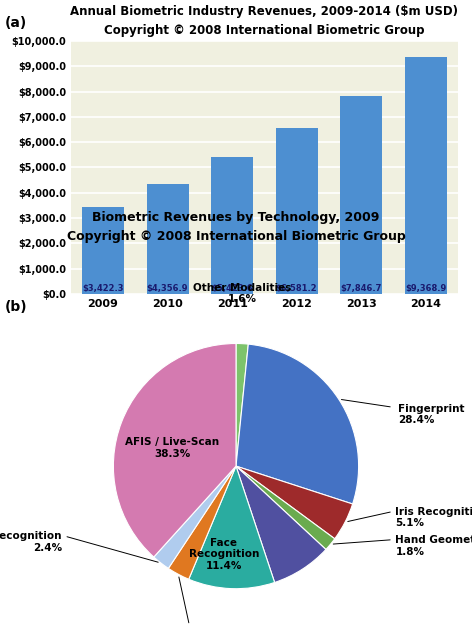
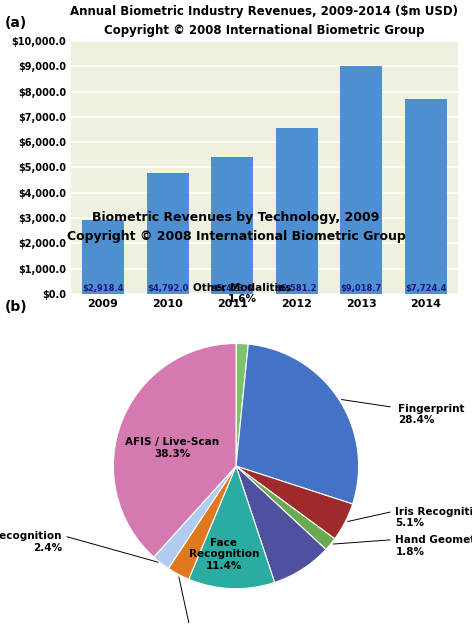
2009: $3,422.3 -> $2,918.4
2010: $4,356.9 -> $4,792.0
2013: $7,846.7 -> $9,018.7
2014: $9,368.9 -> $7,724.4
